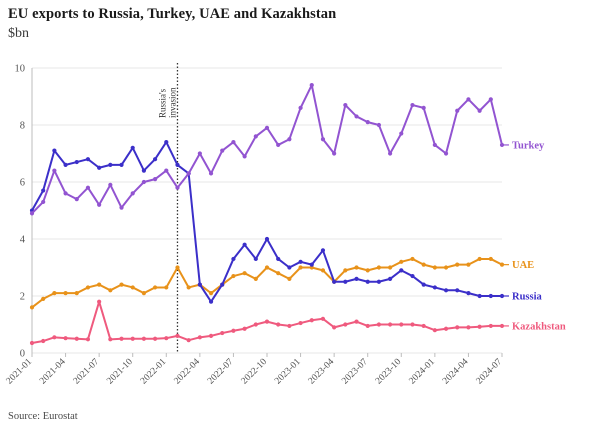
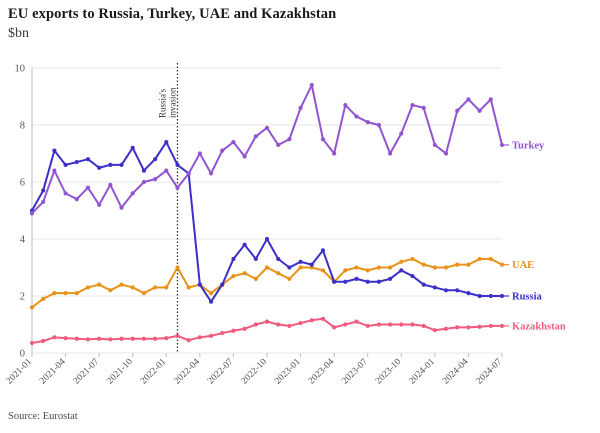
Kazakhstan/2021-07: 1.8 -> 0.5
